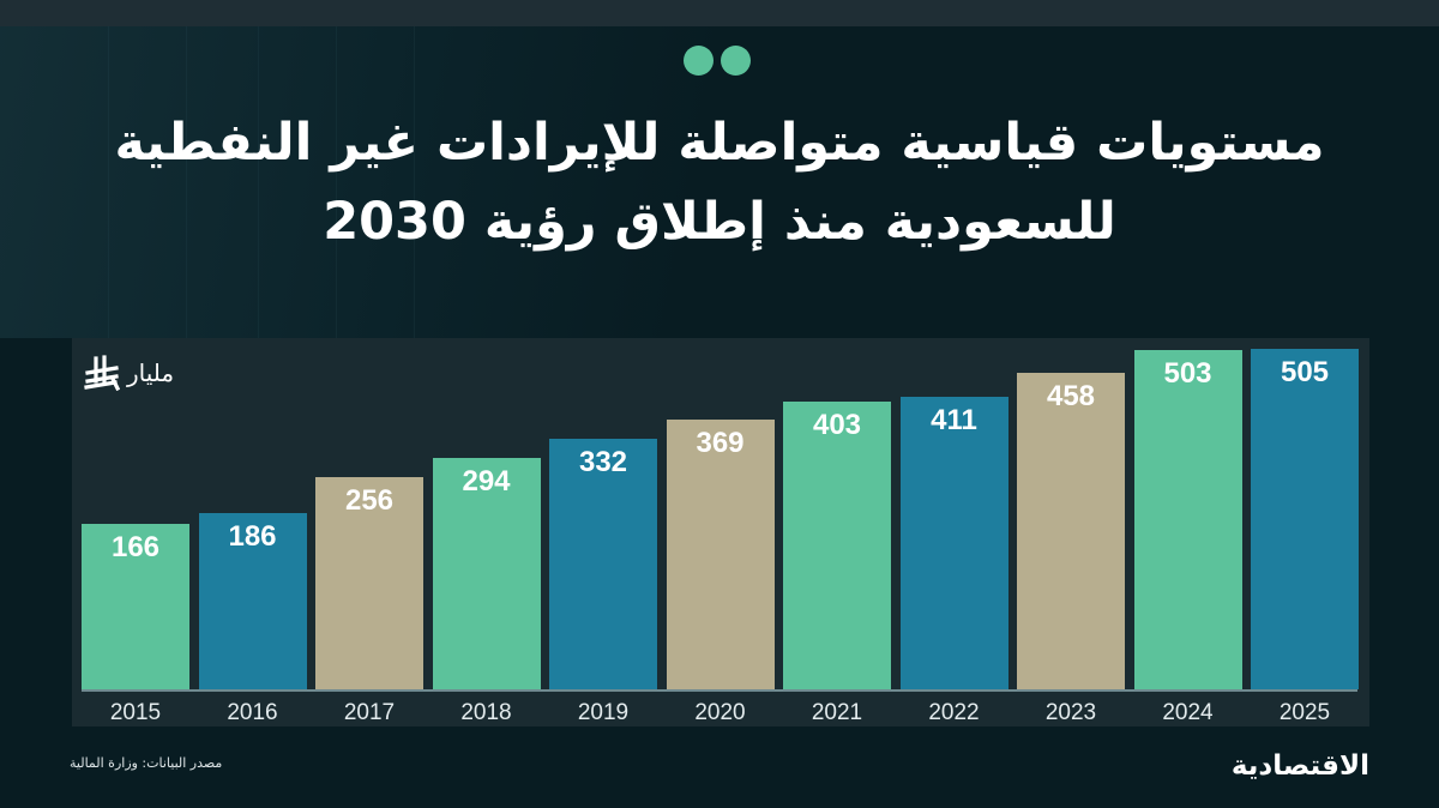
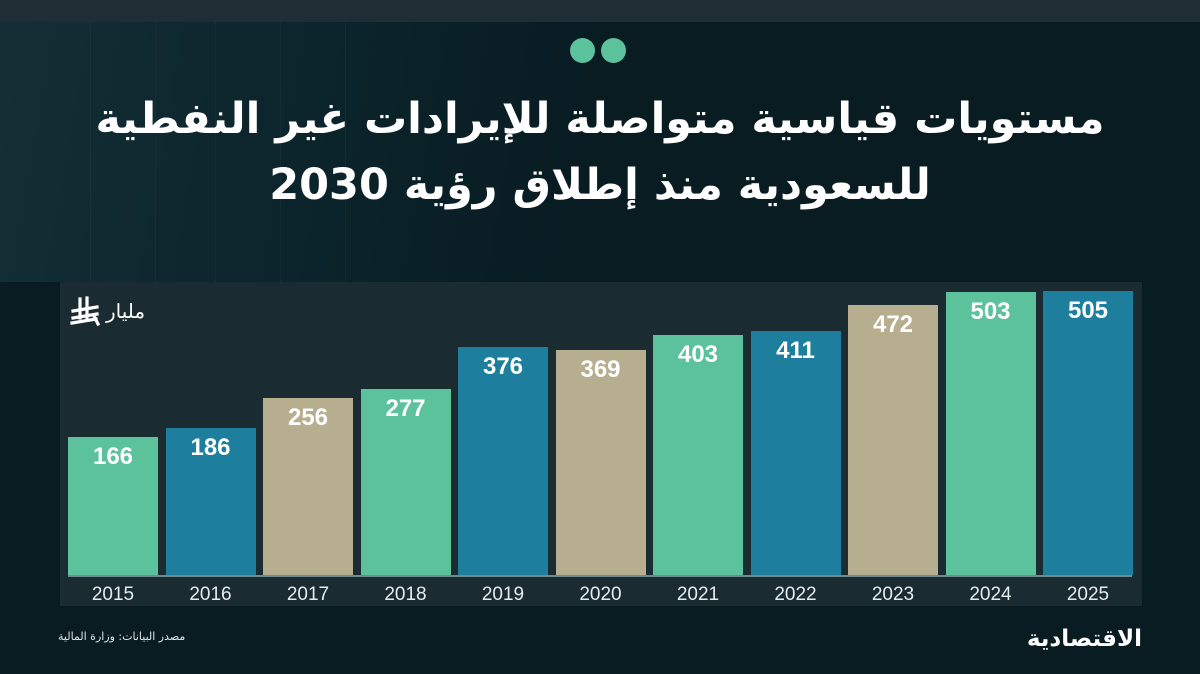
2018: 294 -> 277
2019: 332 -> 376
2023: 458 -> 472
